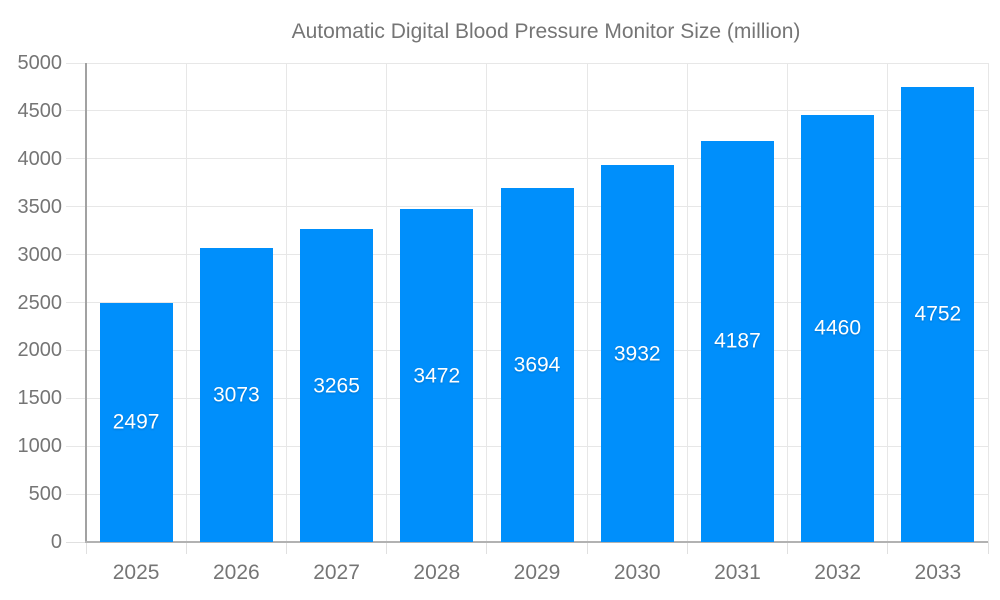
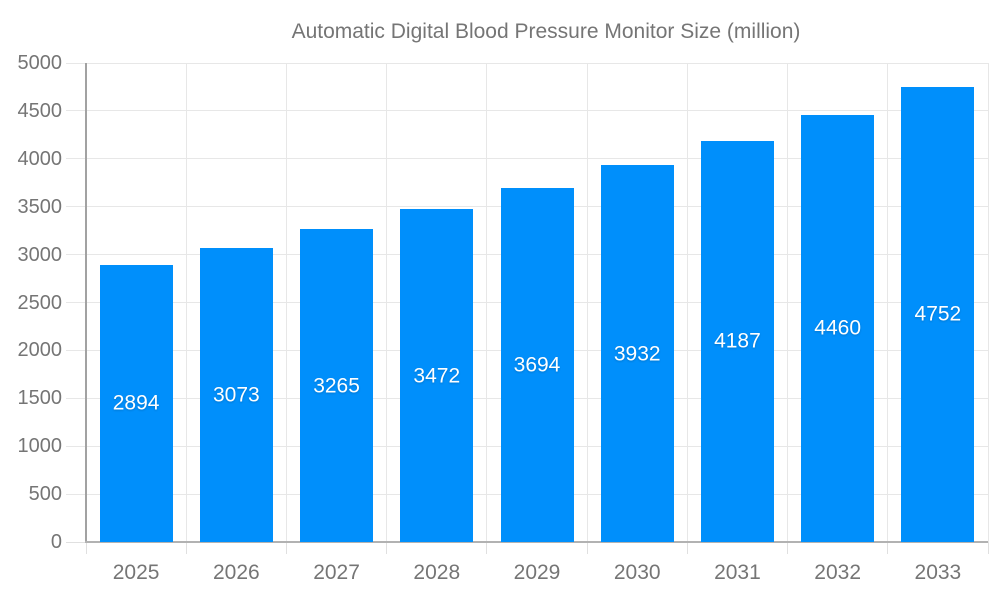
2025: 2497 -> 2894
